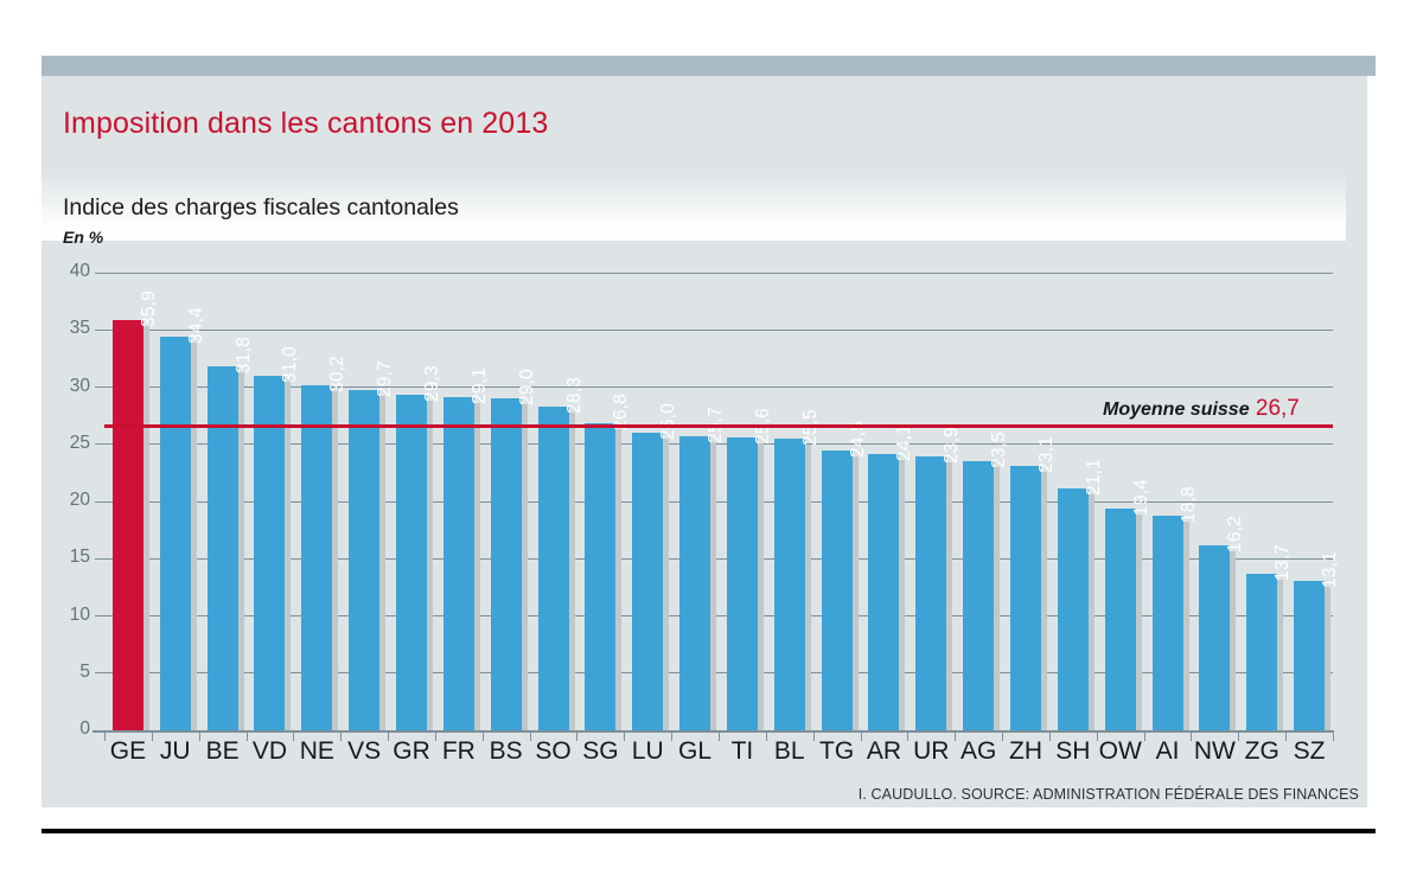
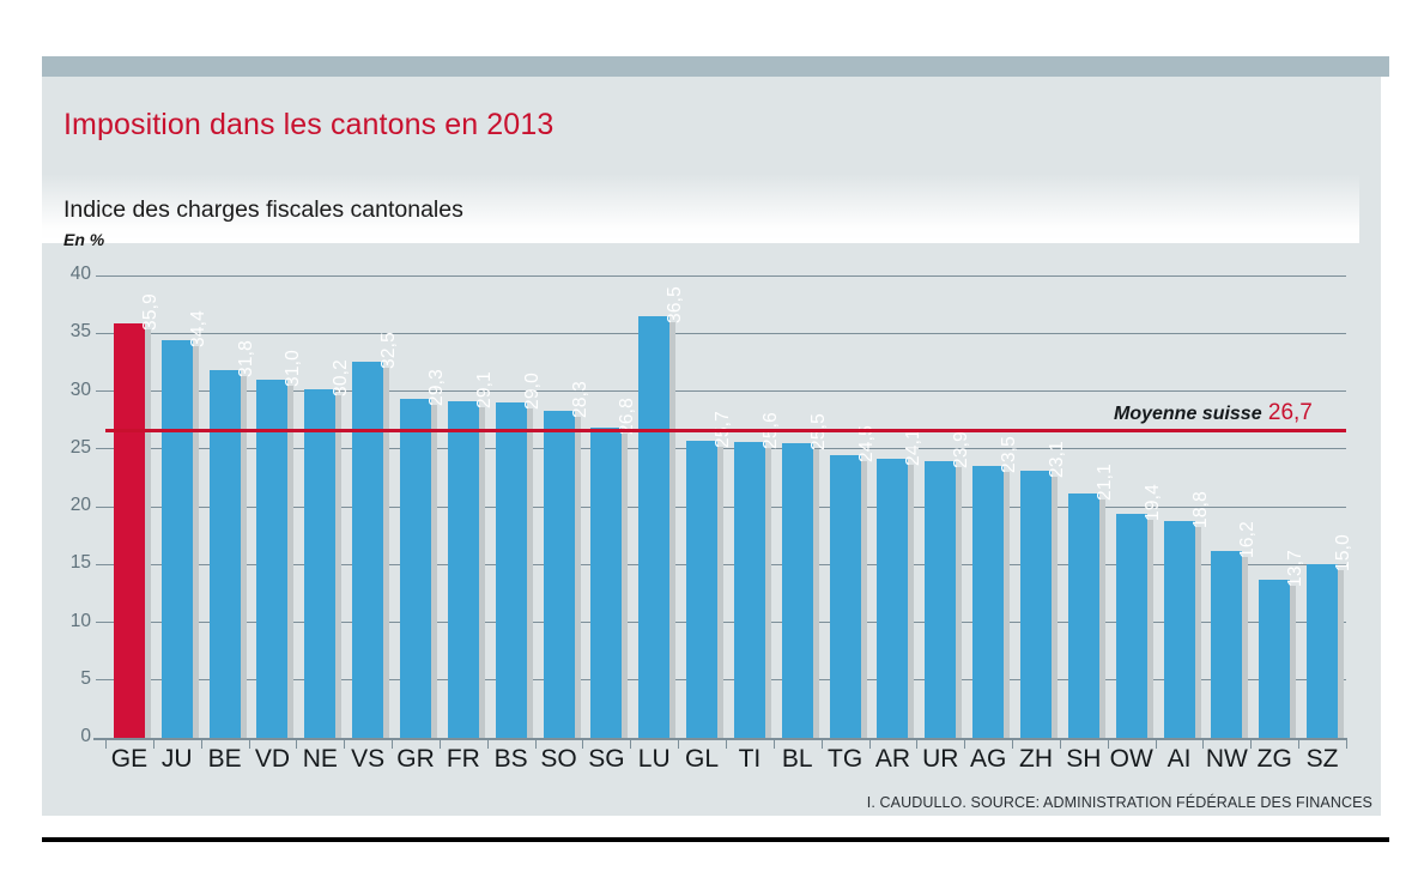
VS: 29,7 -> 32,5
LU: 26,0 -> 36,5
SZ: 13,1 -> 15,0
